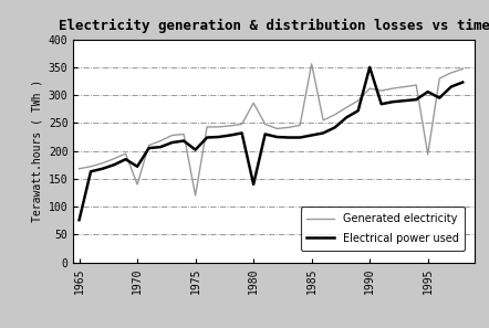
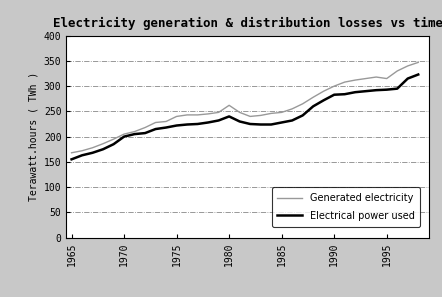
Electrical power used/1965: 76 -> 155
Generated electricity/1970: 140 -> 205
Electrical power used/1970: 172 -> 200
Generated electricity/1975: 120 -> 240
Electrical power used/1975: 202 -> 222
Generated electricity/1980: 286 -> 262
Electrical power used/1980: 140 -> 240
Generated electricity/1985: 356 -> 248
Generated electricity/1990: 312 -> 300
Electrical power used/1990: 350 -> 283
Generated electricity/1995: 194 -> 315
Electrical power used/1995: 306 -> 293
